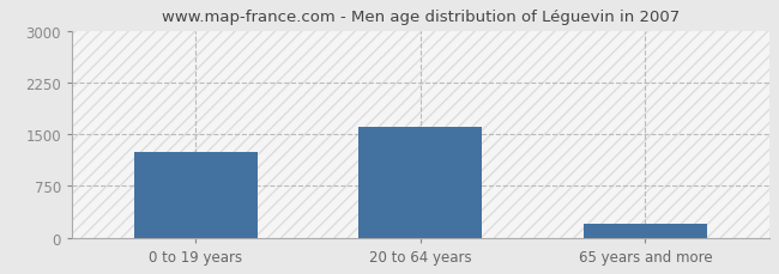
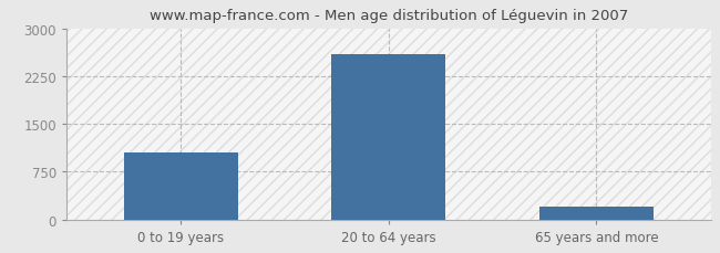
0 to 19 years: 1240 -> 1050
20 to 64 years: 1600 -> 2600
